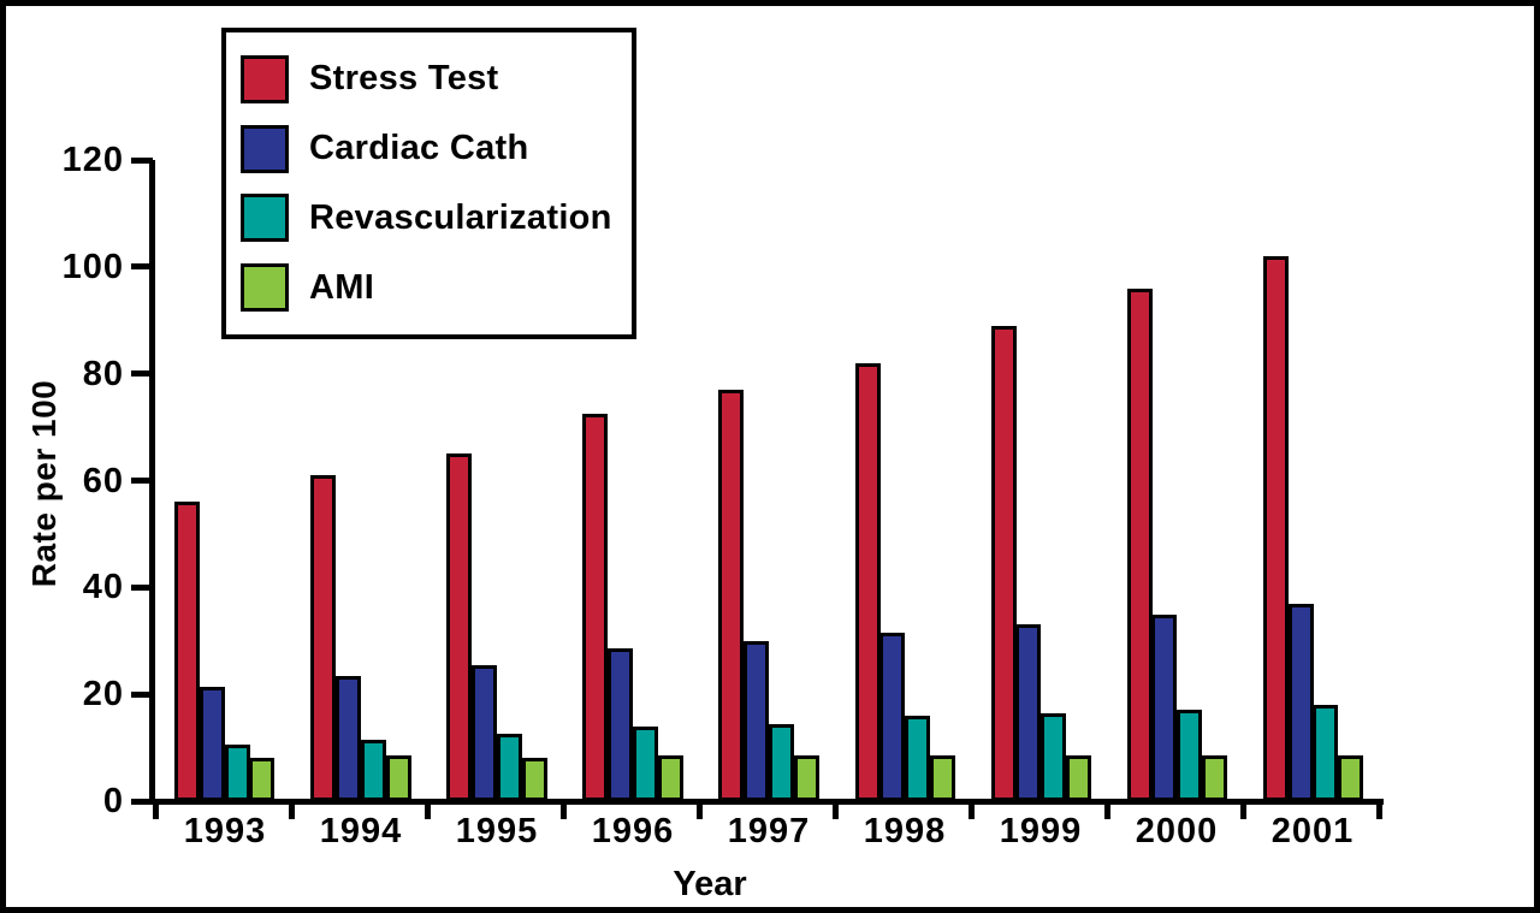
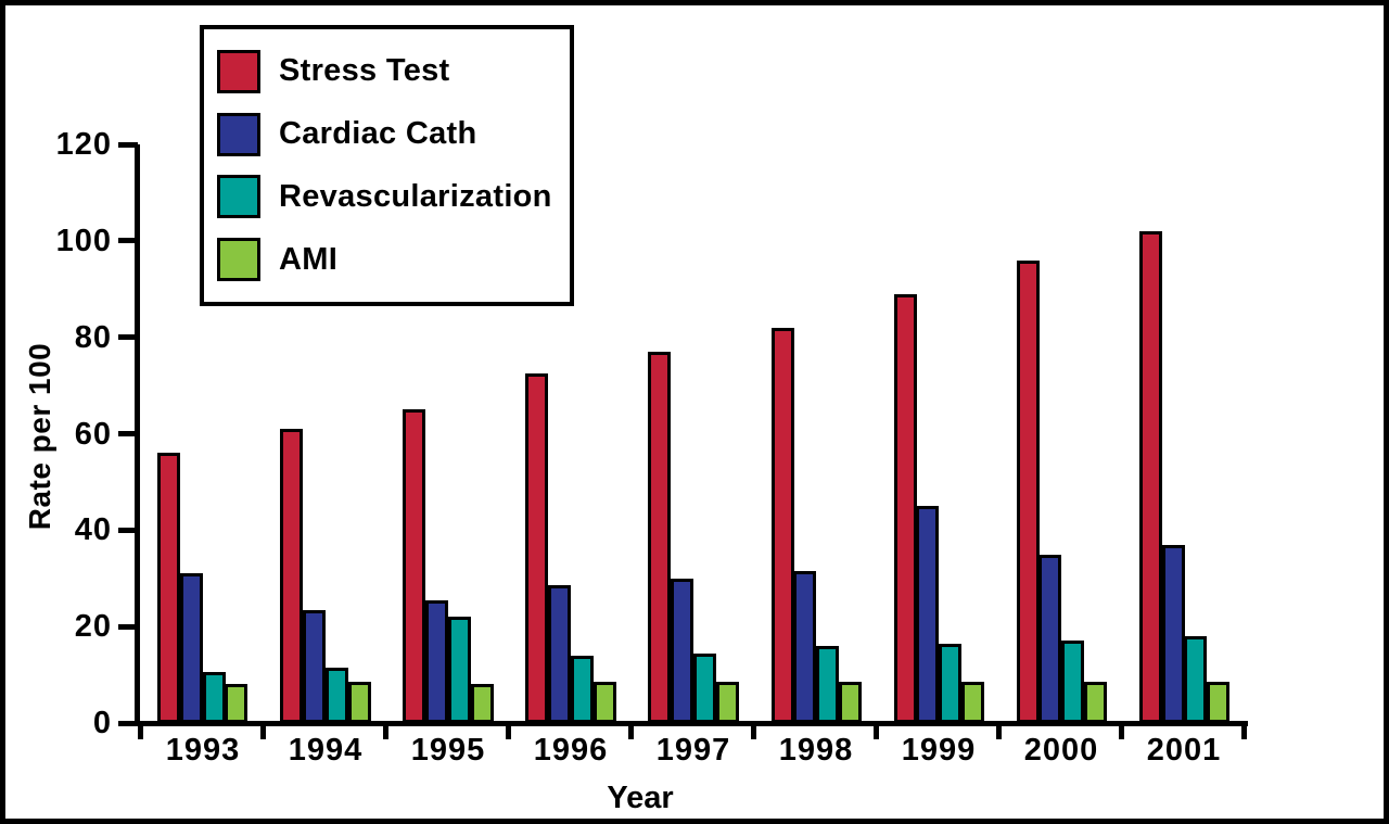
Cardiac Cath/1993: 22 -> 31
Revascularization/1995: 12 -> 22
Cardiac Cath/1999: 33 -> 45
